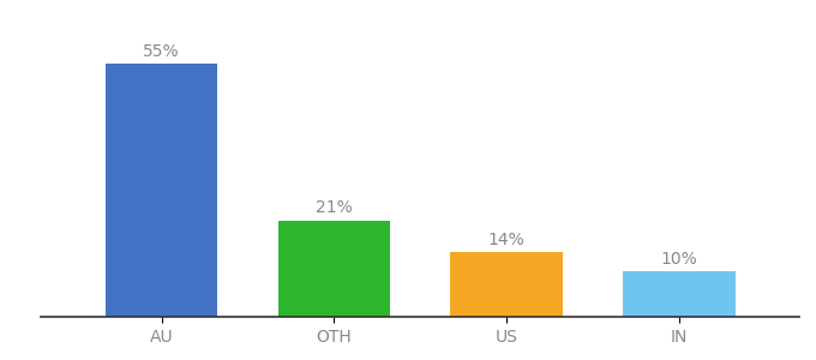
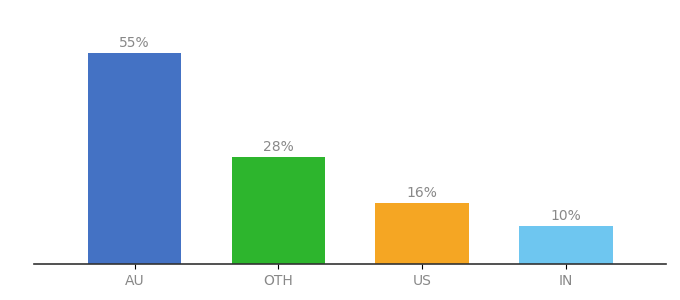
OTH: 21% -> 28%
US: 14% -> 16%
